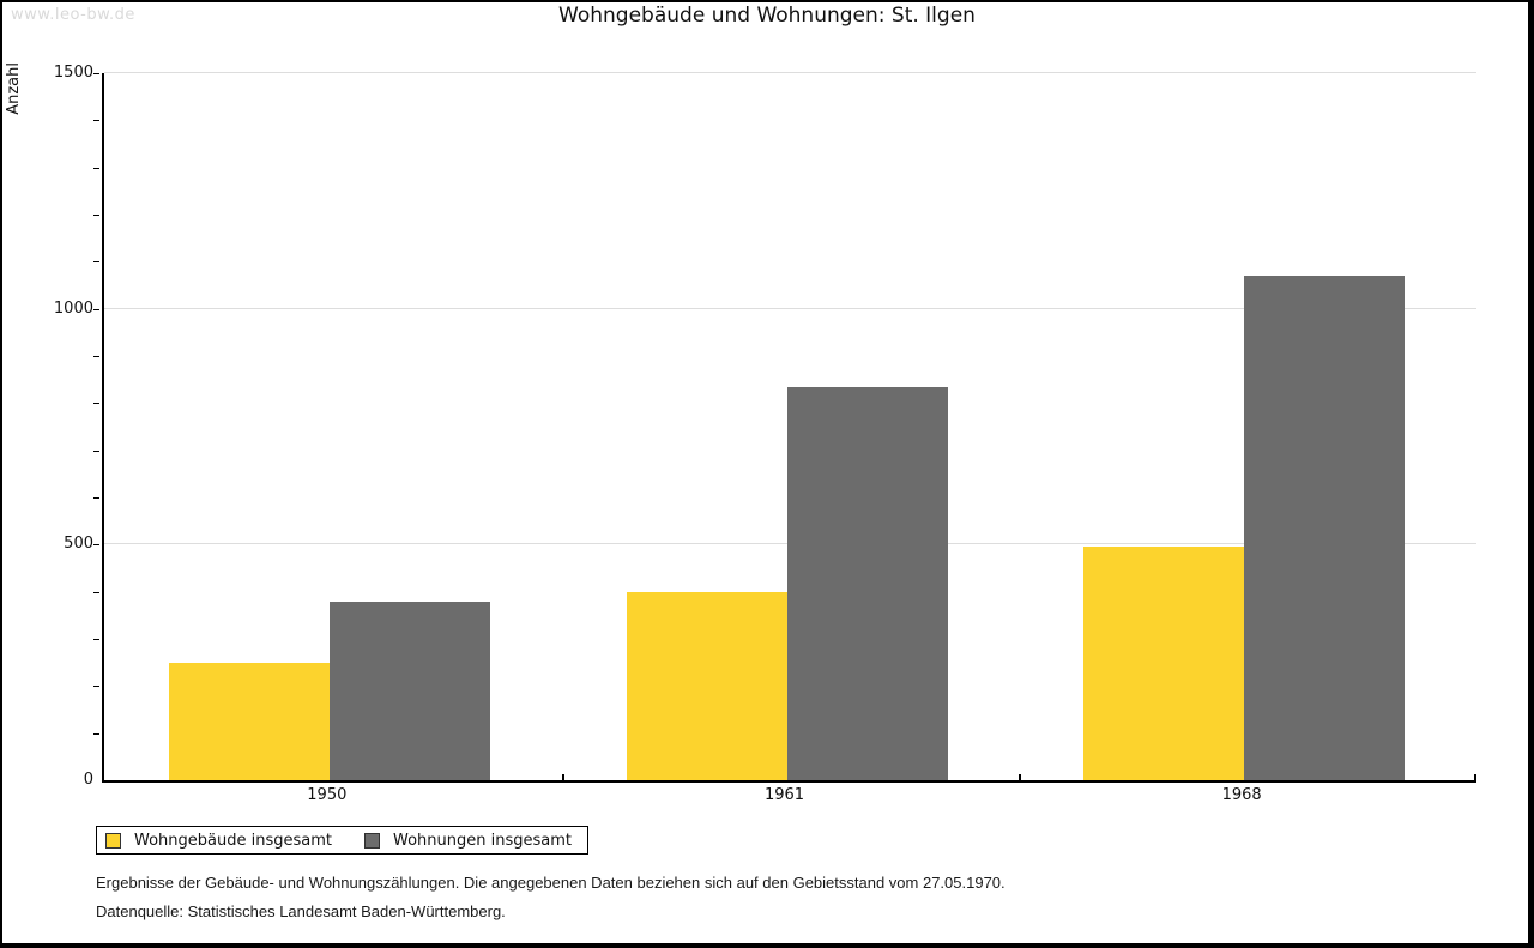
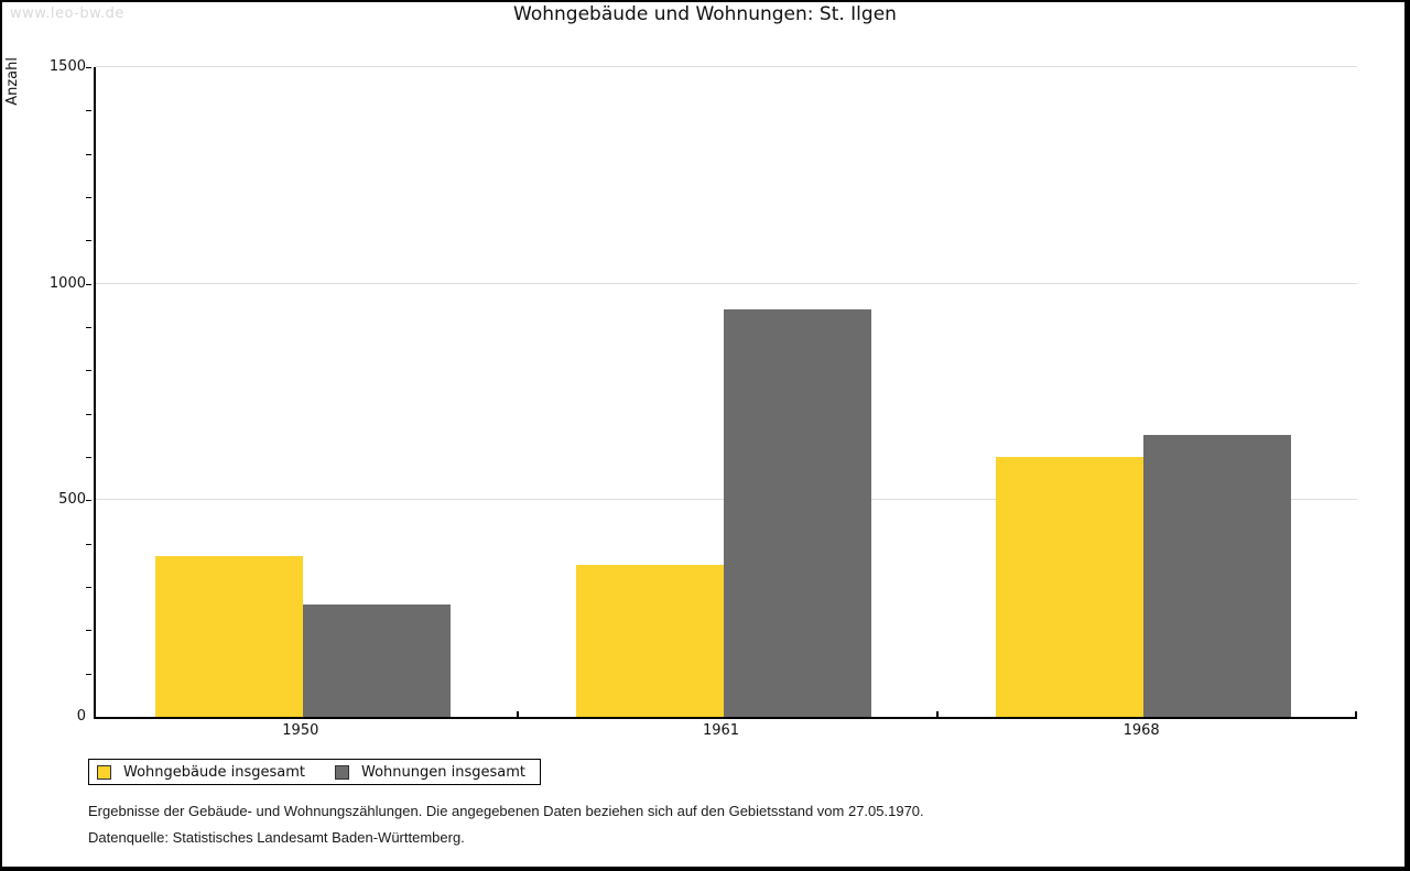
Wohngebäude insgesamt/1950: 250 -> 370
Wohnungen insgesamt/1950: 380 -> 260
Wohngebäude insgesamt/1961: 400 -> 350
Wohnungen insgesamt/1961: 840 -> 940
Wohngebäude insgesamt/1968: 500 -> 600
Wohnungen insgesamt/1968: 1070 -> 650
